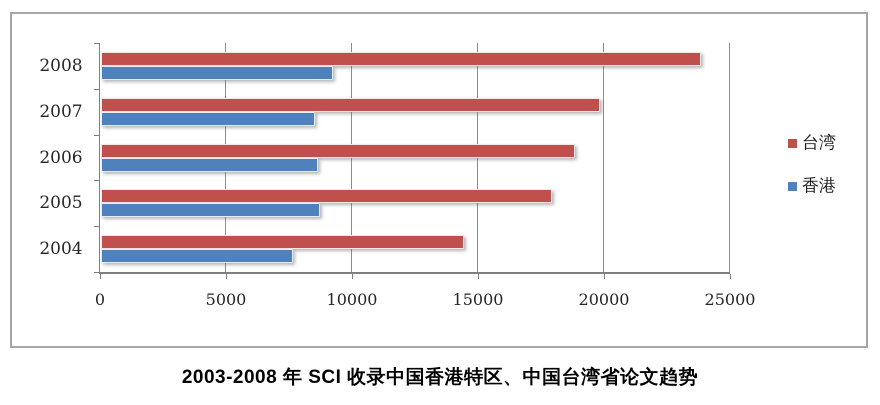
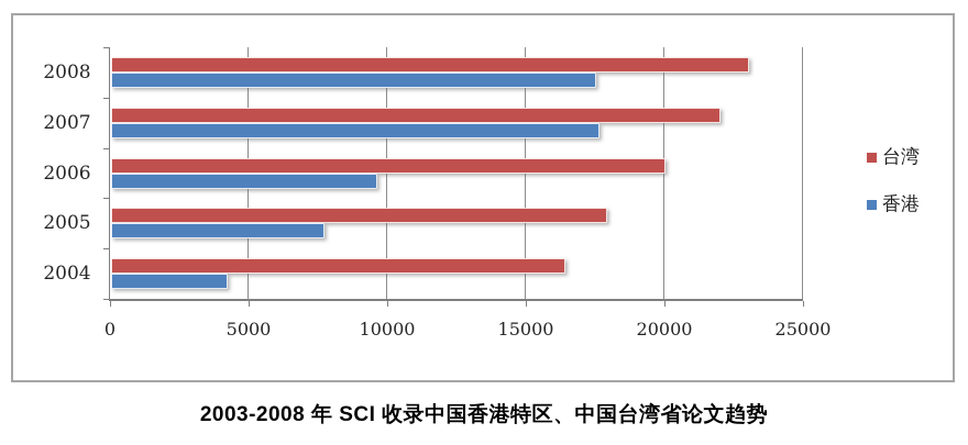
台湾/2008: 23800 -> 23000
香港/2008: 9200 -> 17500
台湾/2007: 19800 -> 22000
香港/2007: 8500 -> 17600
台湾/2006: 18800 -> 20000
香港/2006: 8600 -> 9600
香港/2005: 8700 -> 7700
台湾/2004: 14400 -> 16400
香港/2004: 7600 -> 4200
